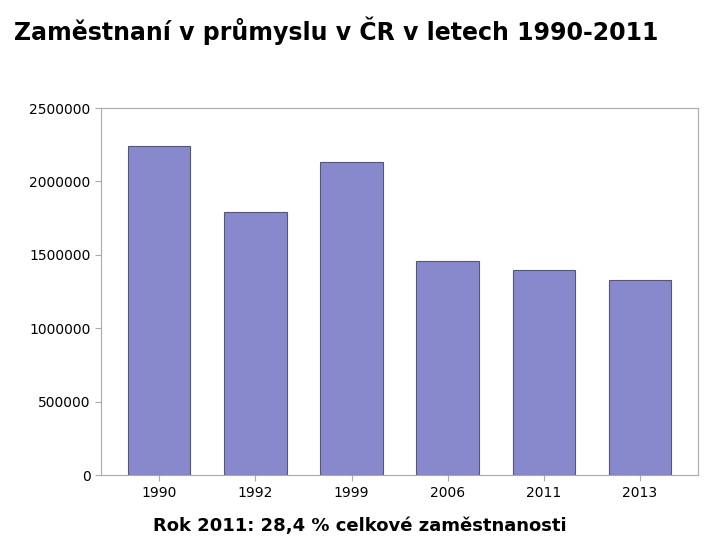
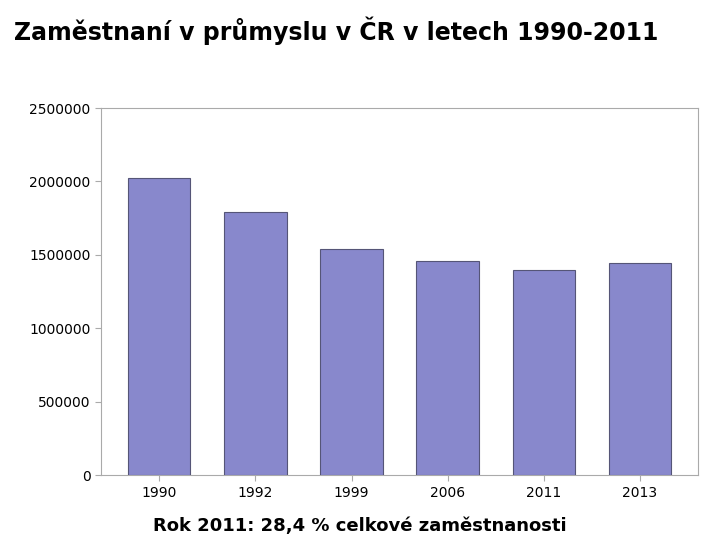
1990: 2240000 -> 2020000
1999: 2130000 -> 1540000
2013: 1330000 -> 1440000
